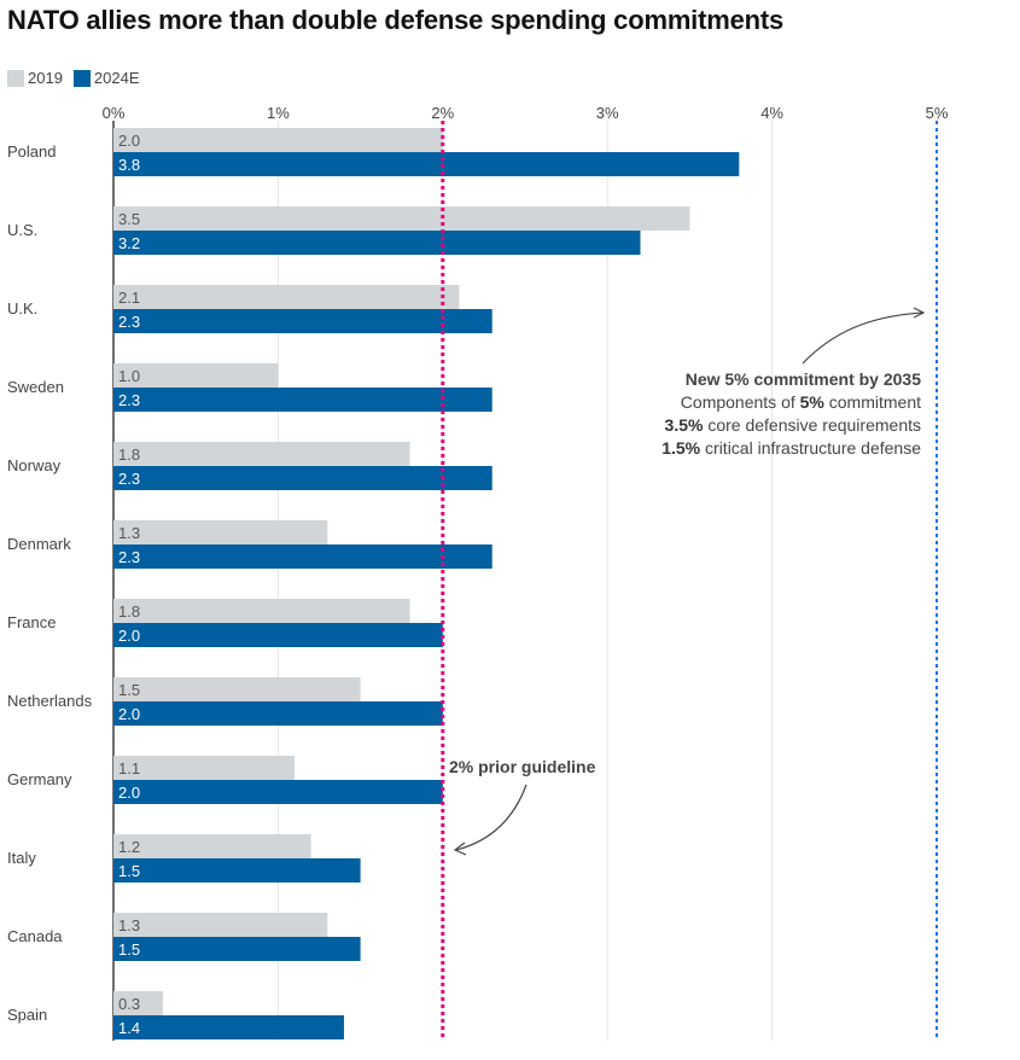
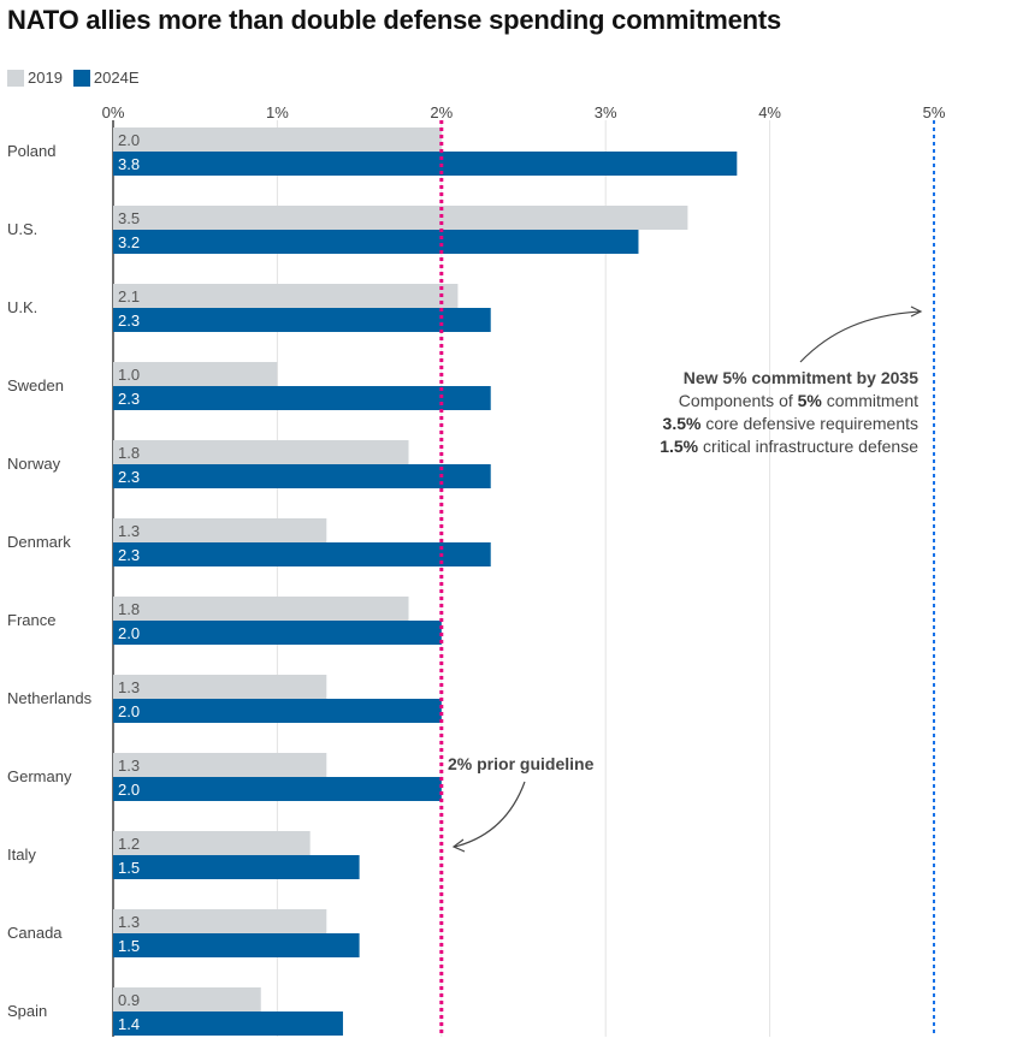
2019/Netherlands: 1.5 -> 1.3
2019/Germany: 1.1 -> 1.3
2019/Spain: 0.3 -> 0.9
